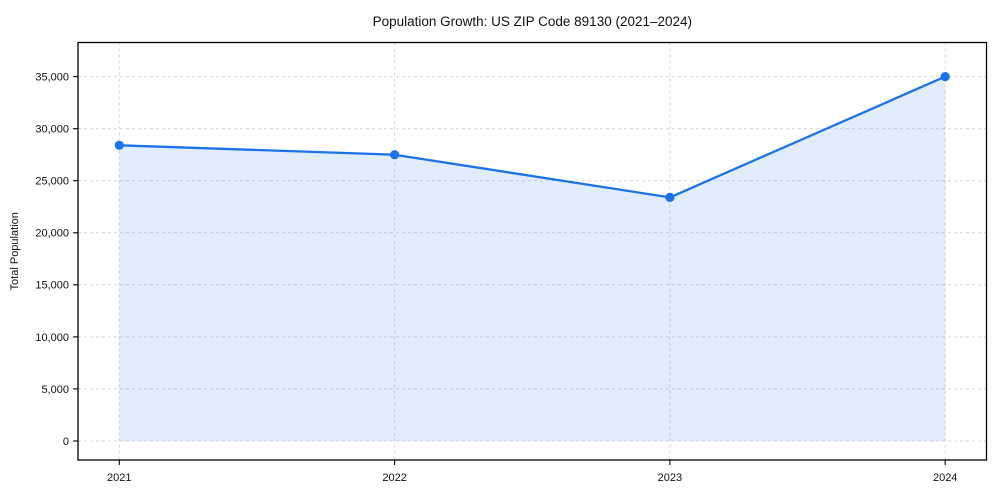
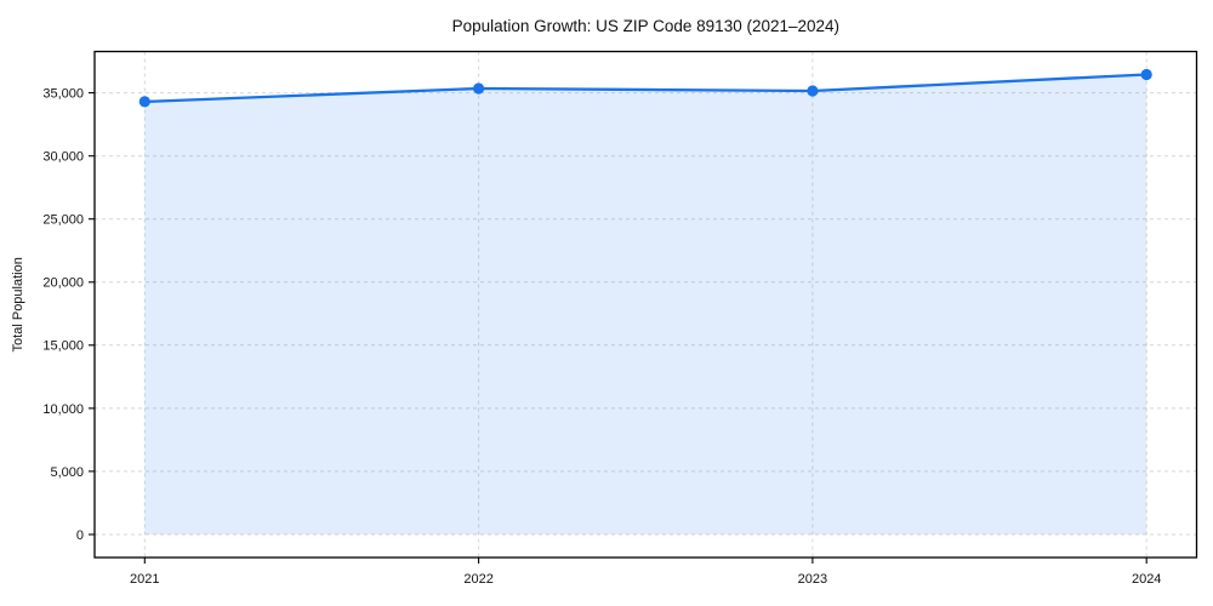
2021: 28400 -> 34300
2022: 27500 -> 35400
2023: 23400 -> 35200
2024: 35000 -> 36400
